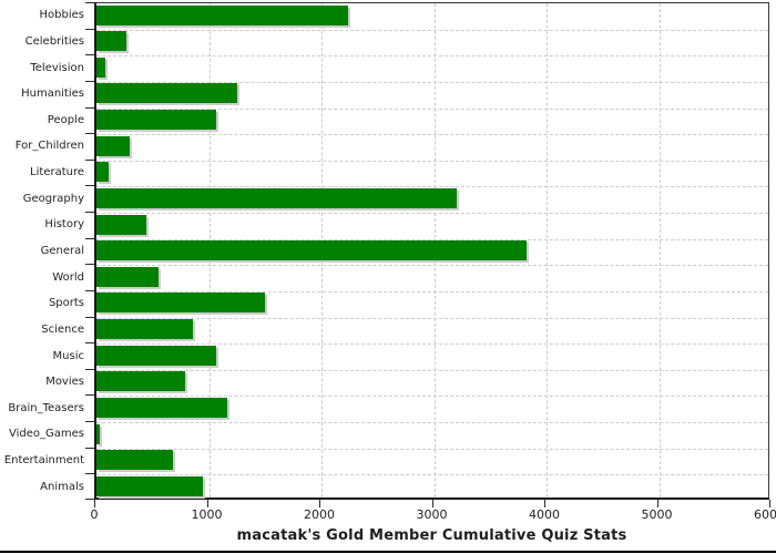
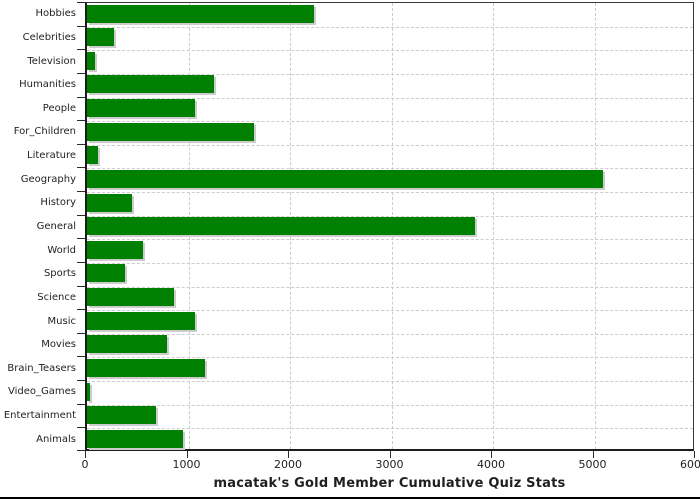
For_Children: 300 -> 1600
Geography: 3200 -> 5100
Sports: 1500 -> 400
